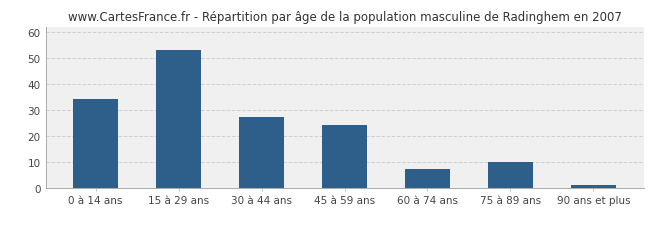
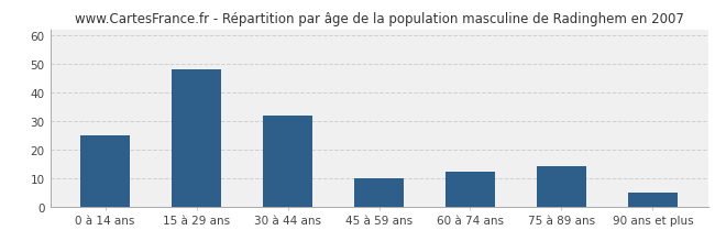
0 à 14 ans: 34 -> 25
15 à 29 ans: 53 -> 48
30 à 44 ans: 27 -> 32
45 à 59 ans: 24 -> 10
60 à 74 ans: 7 -> 12
75 à 89 ans: 10 -> 14
90 ans et plus: 1 -> 5
